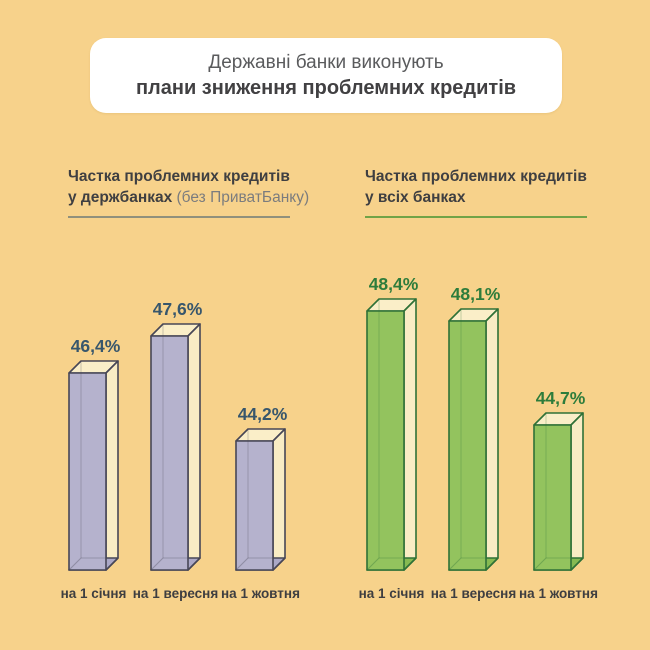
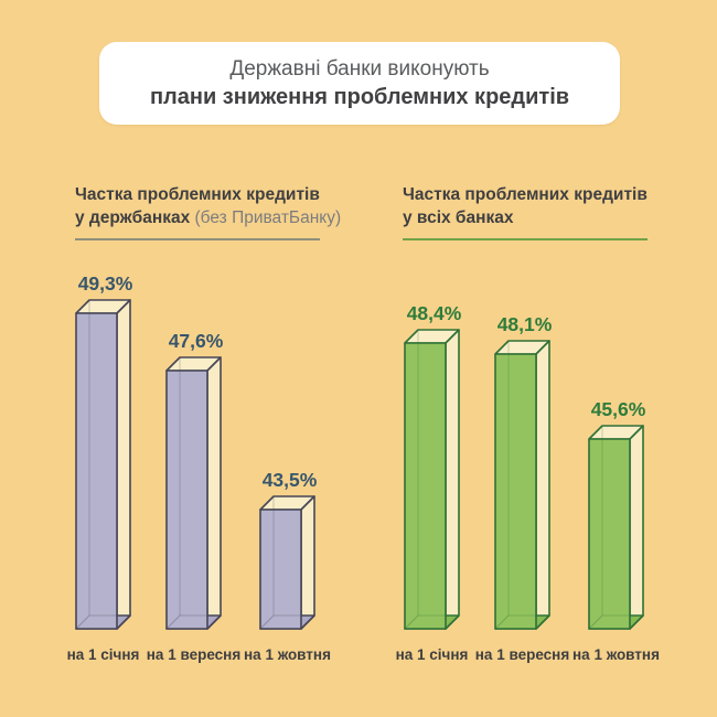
Частка проблемних кредитів у держбанках (без ПриватБанку)/на 1 січня: 46,4% -> 49,3%
Частка проблемних кредитів у держбанках (без ПриватБанку)/на 1 жовтня: 44,2% -> 43,5%
Частка проблемних кредитів у всіх банках/на 1 жовтня: 44,7% -> 45,6%
